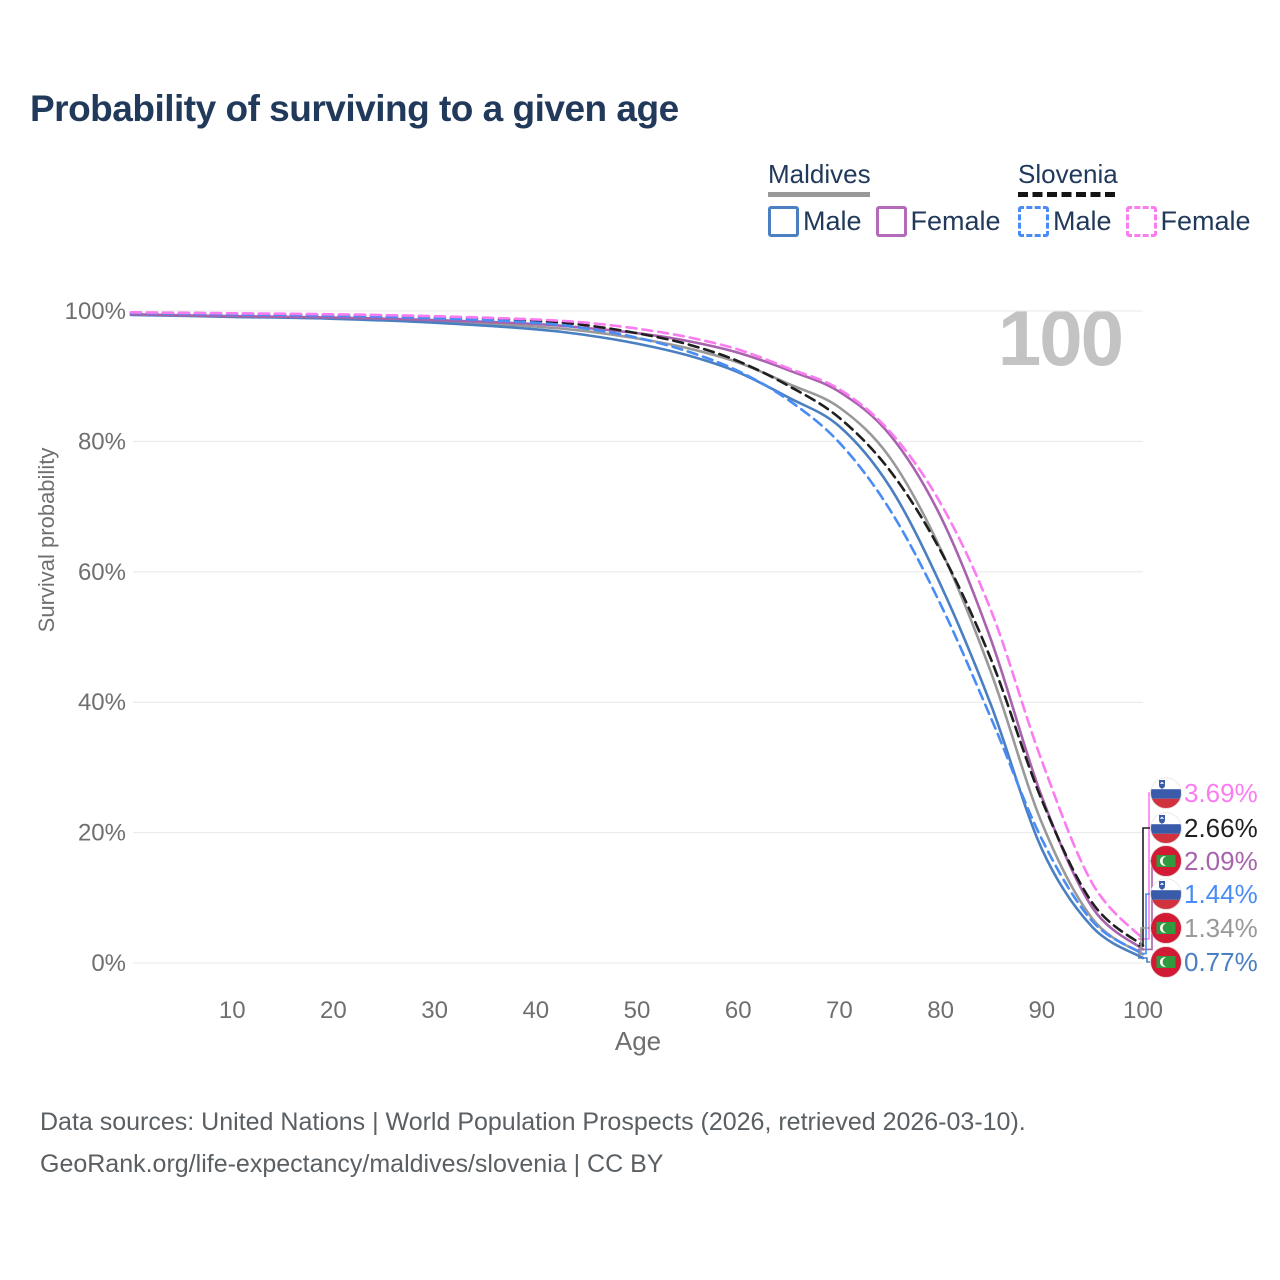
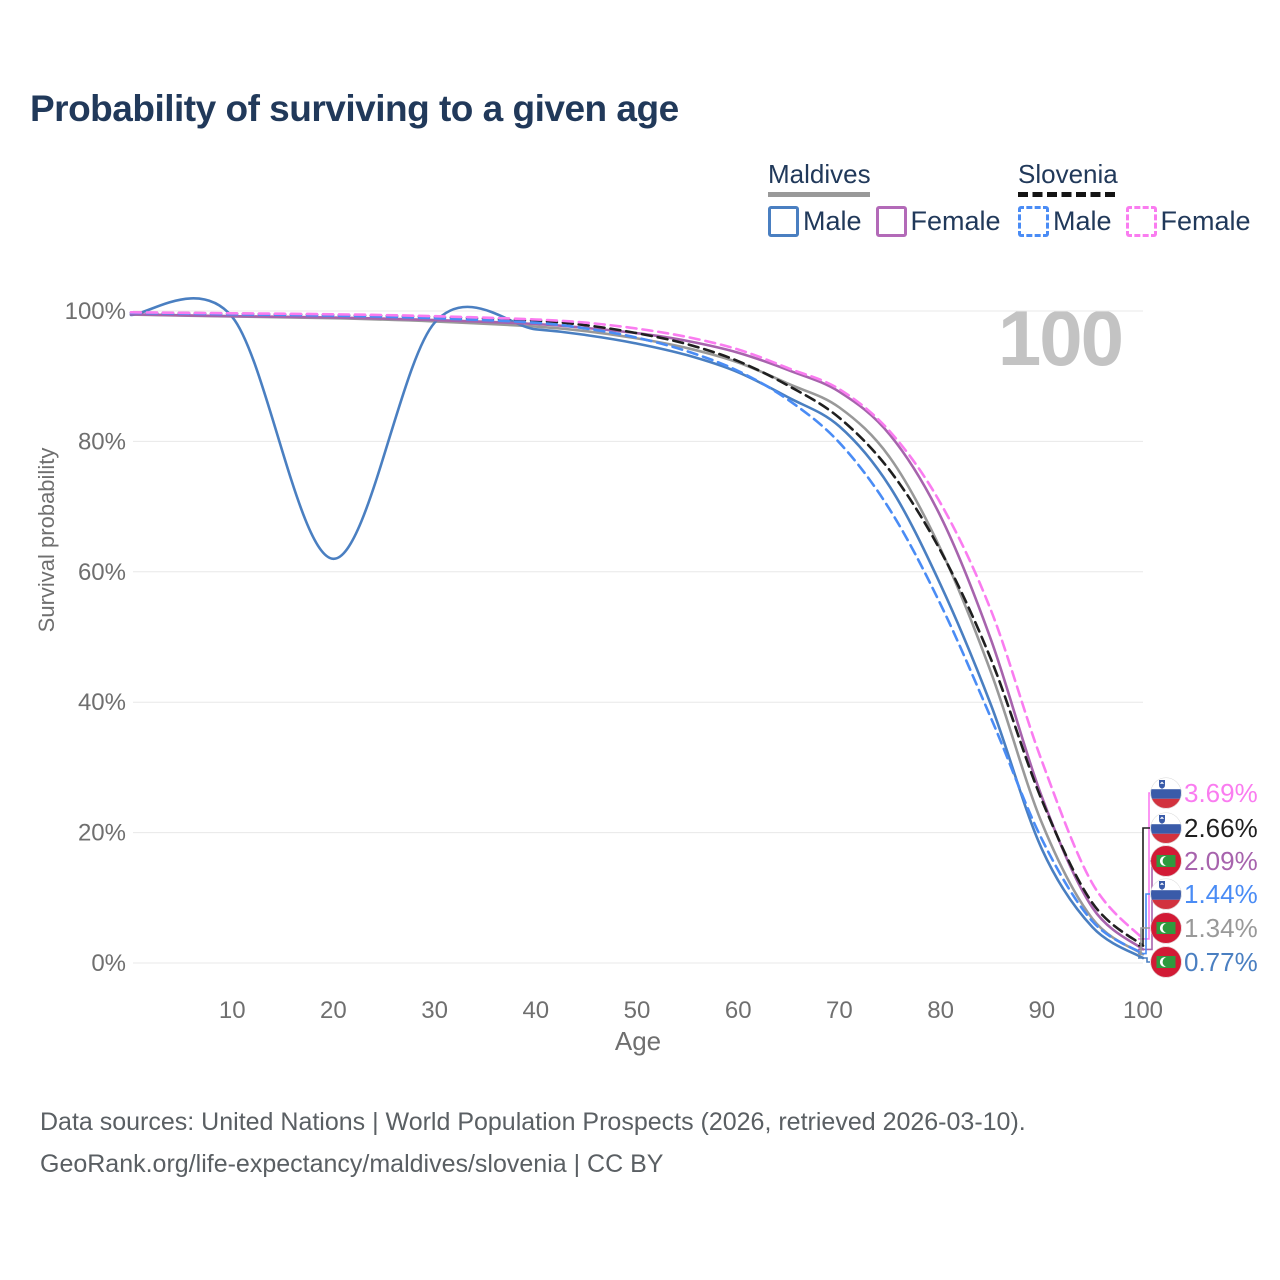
Maldives Male/20: 99% -> 62%
